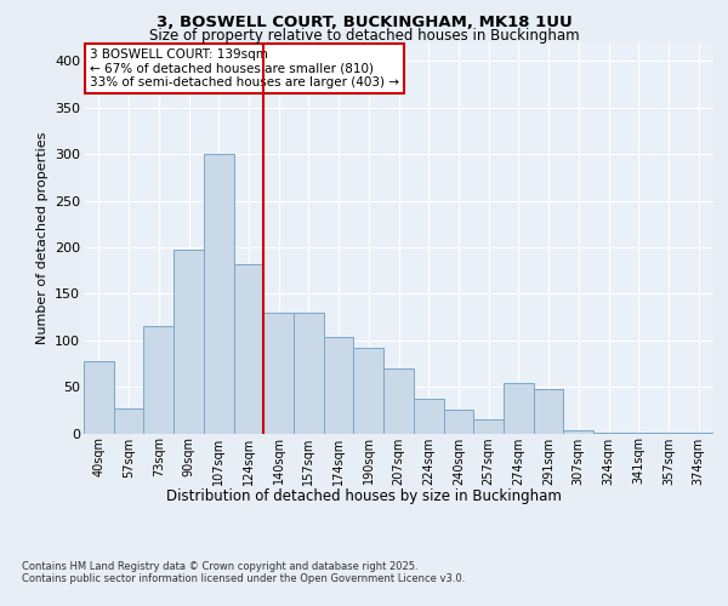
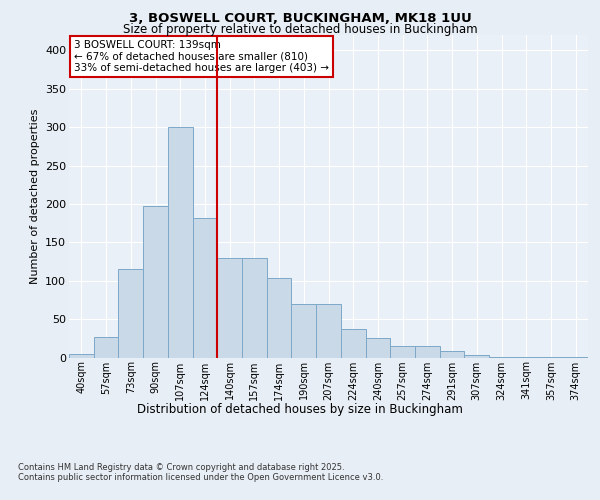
40sqm: 78 -> 5
190sqm: 92 -> 70
274sqm: 54 -> 15
291sqm: 48 -> 8
